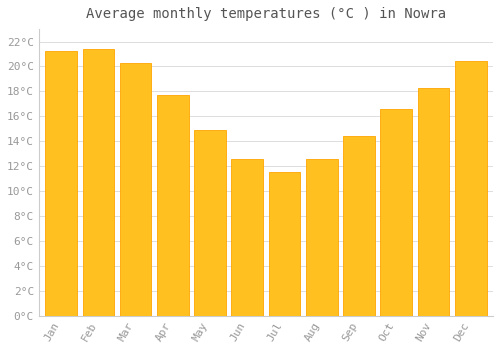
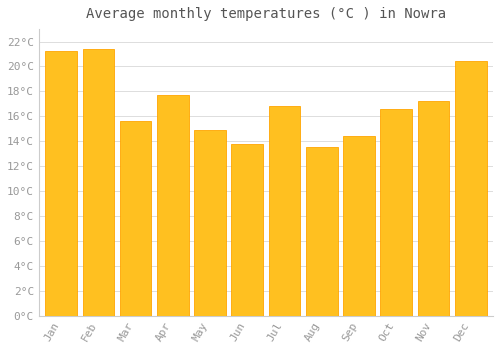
Mar: 20.3°C -> 15.6°C
Jun: 12.6°C -> 13.8°C
Jul: 11.5°C -> 16.8°C
Aug: 12.6°C -> 13.5°C
Nov: 18.3°C -> 17.2°C
